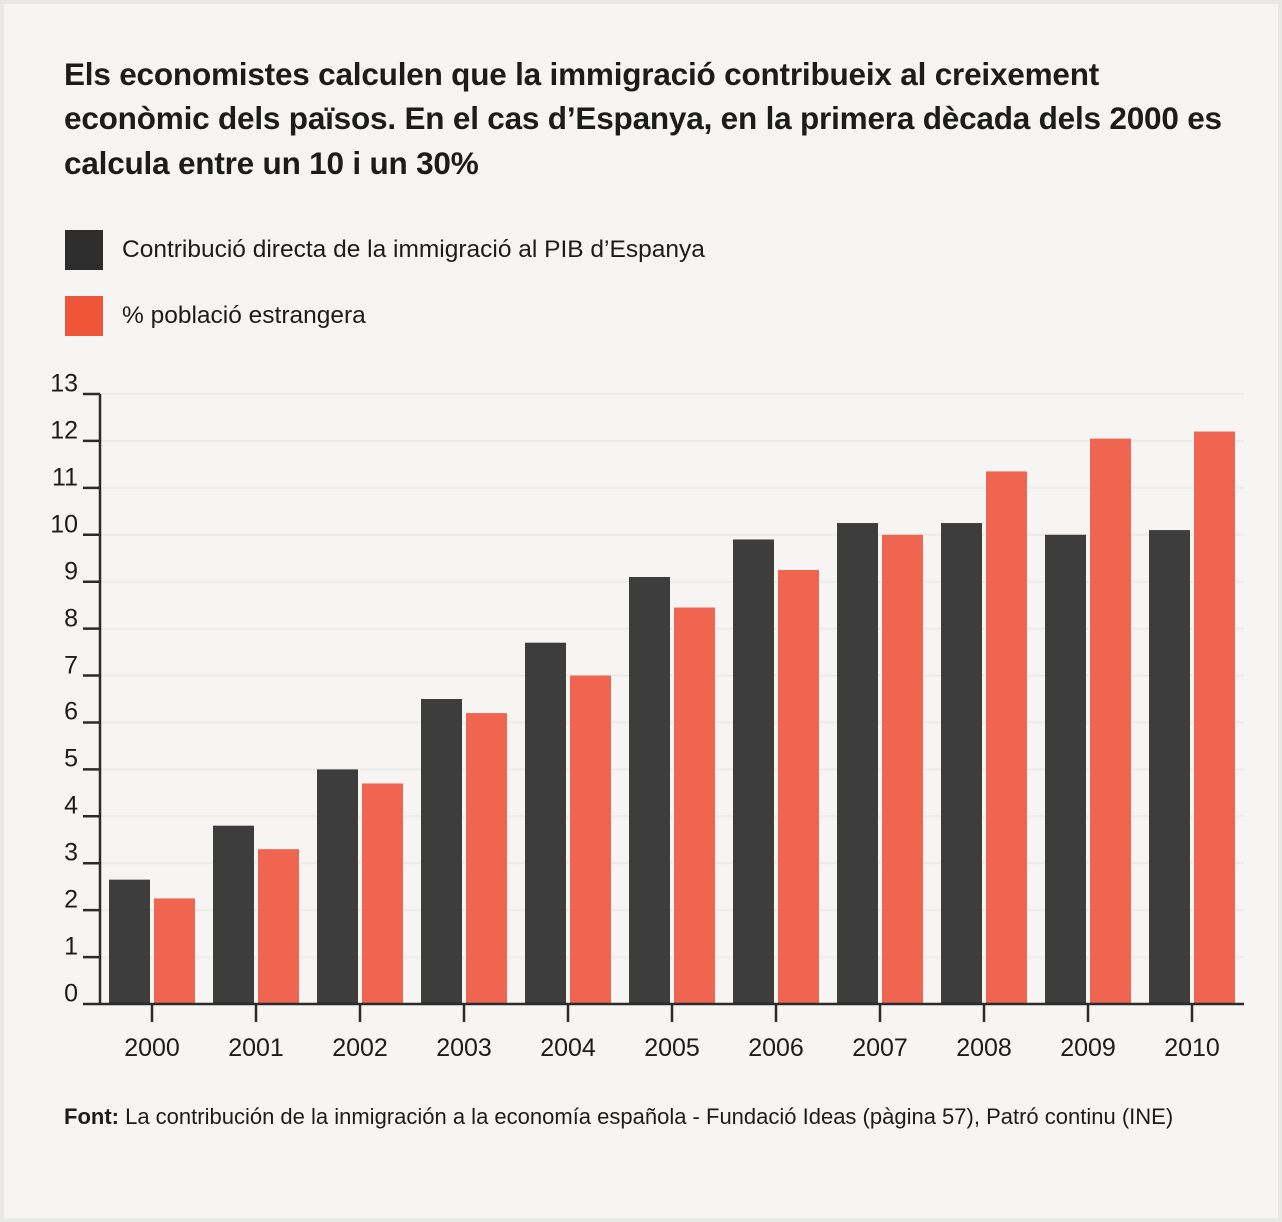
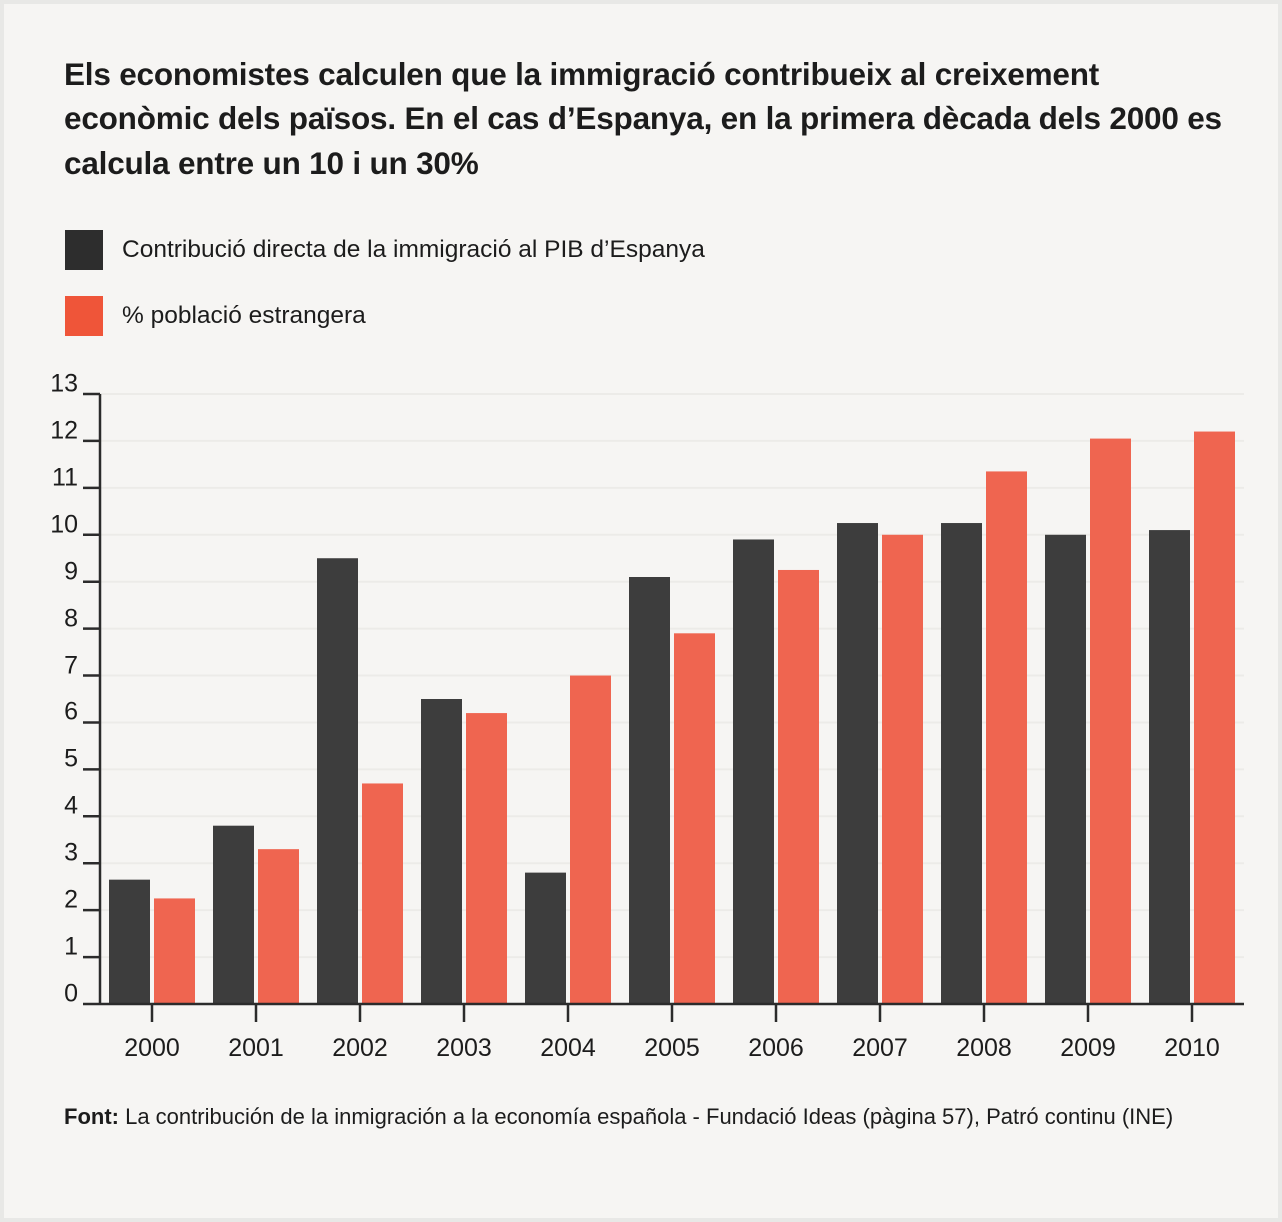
Contribució directa de la immigració al PIB d’Espanya/2002: 5.0 -> 9.5
Contribució directa de la immigració al PIB d’Espanya/2004: 7.7 -> 2.8
% població estrangera/2005: 8.4 -> 7.9
